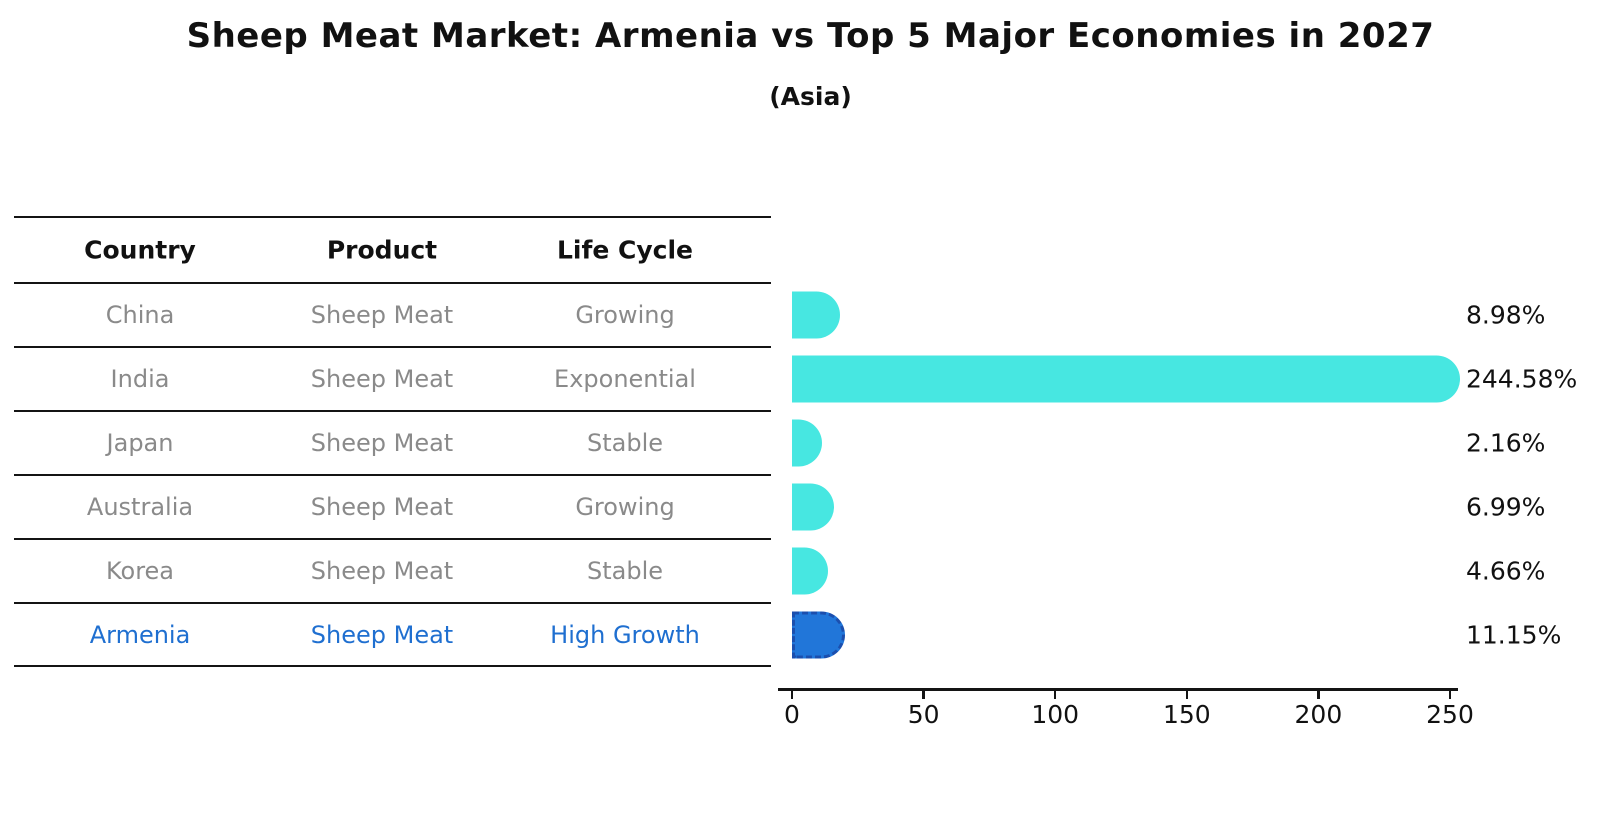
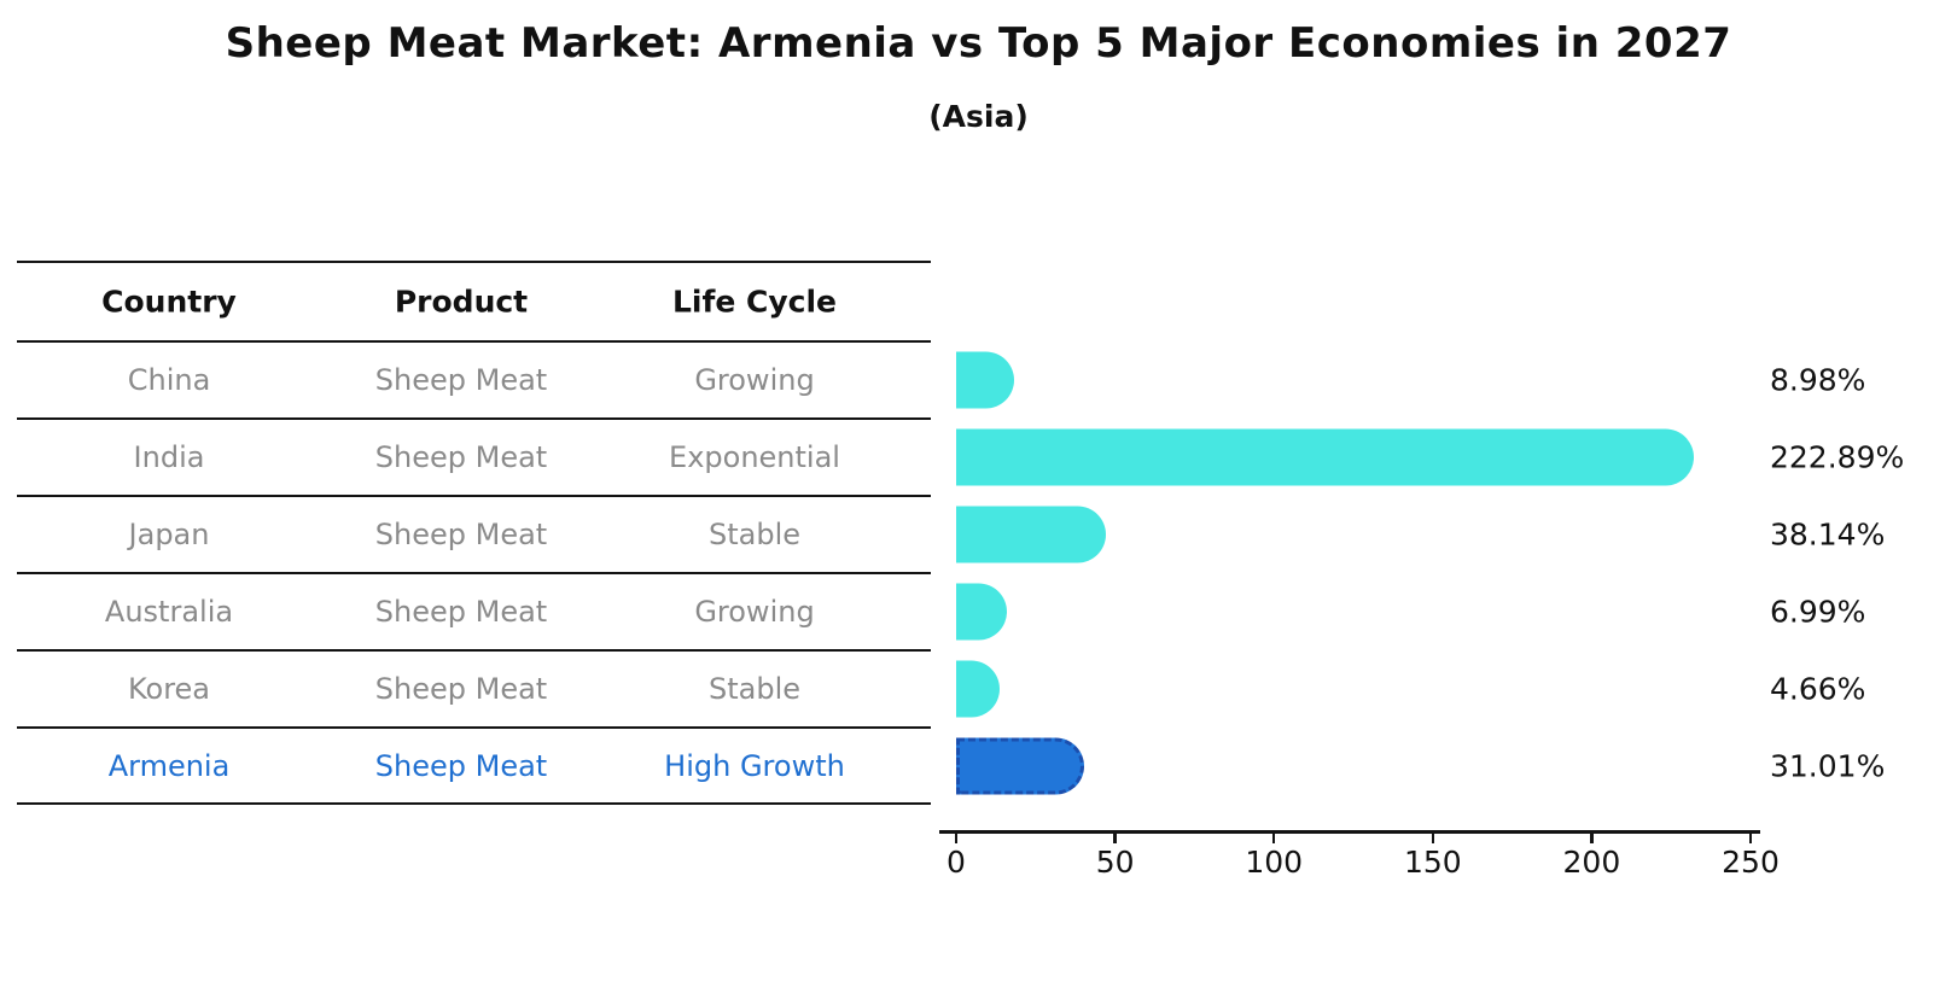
India: 244.58% -> 222.89%
Japan: 2.16% -> 38.14%
Armenia: 11.15% -> 31.01%
